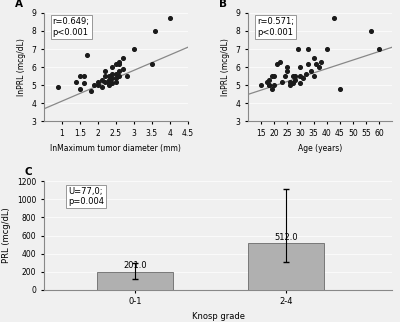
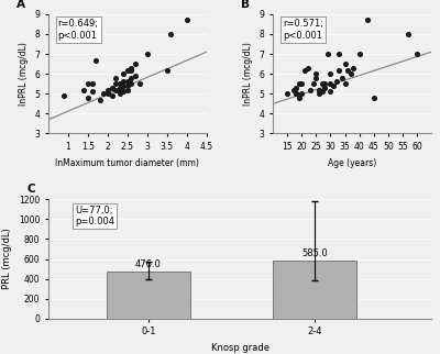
0-1: 201.0 -> 476.0
2-4: 512.0 -> 585.0
